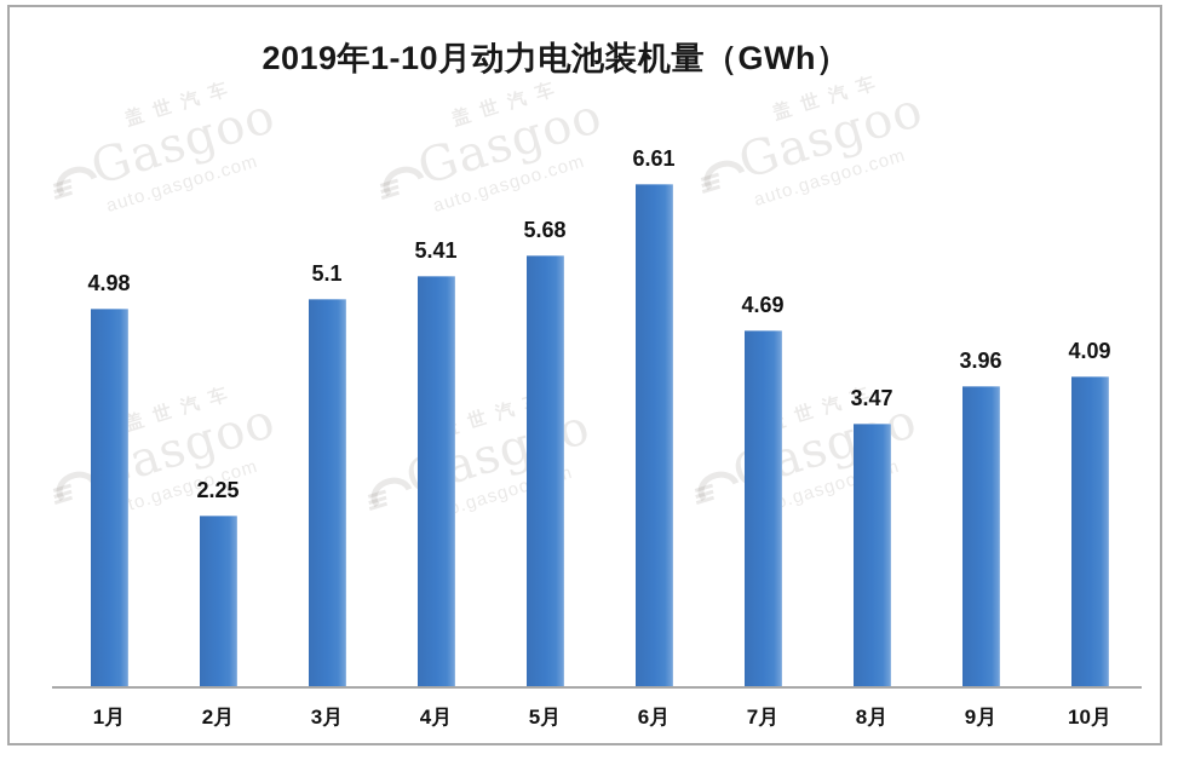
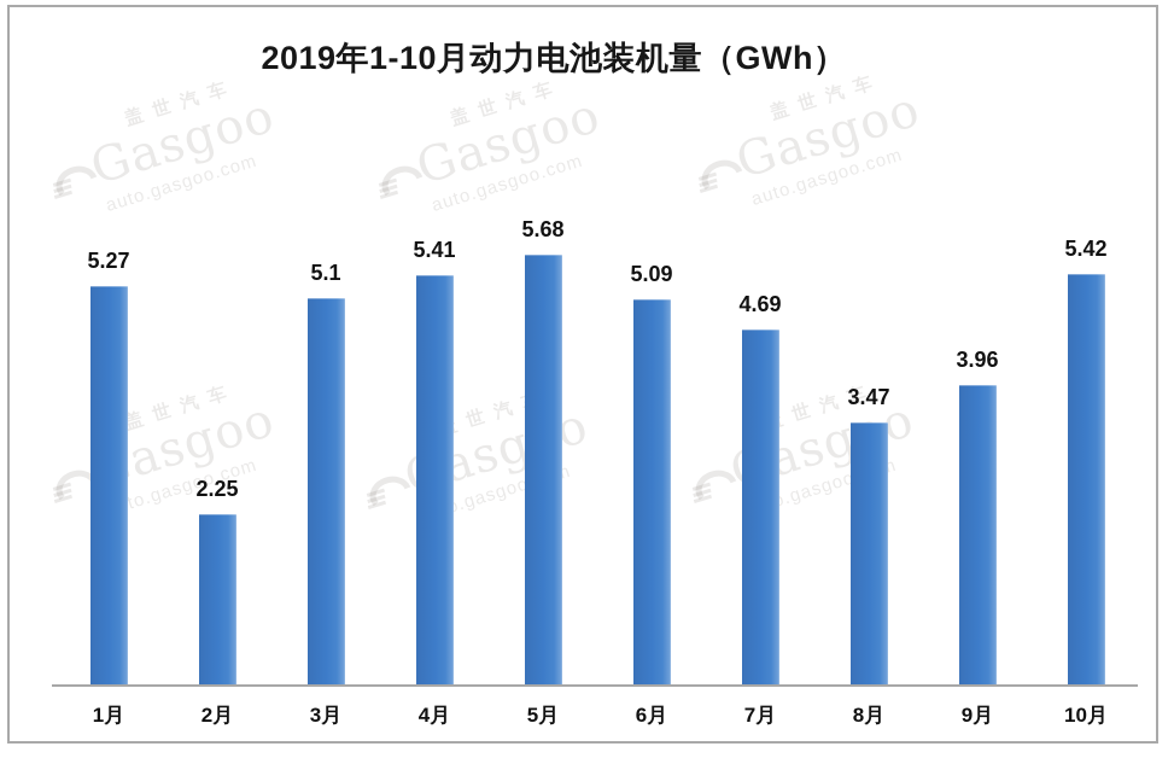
1月: 4.98 -> 5.27
6月: 6.61 -> 5.09
10月: 4.09 -> 5.42
